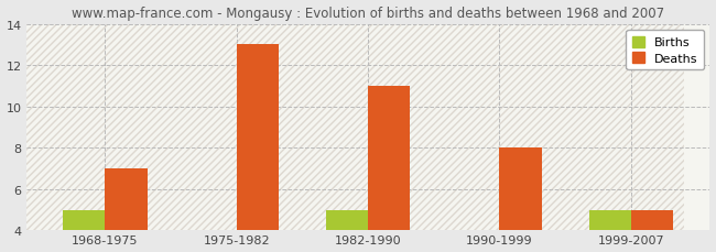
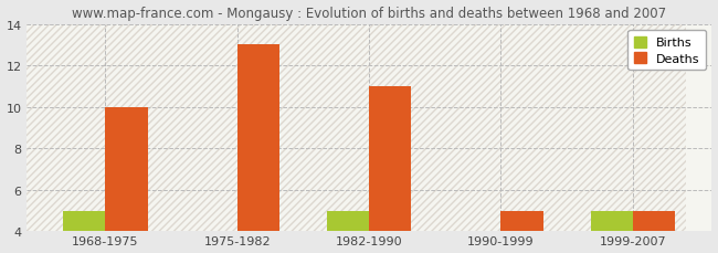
Deaths/1968-1975: 7 -> 10
Deaths/1990-1999: 8 -> 5
